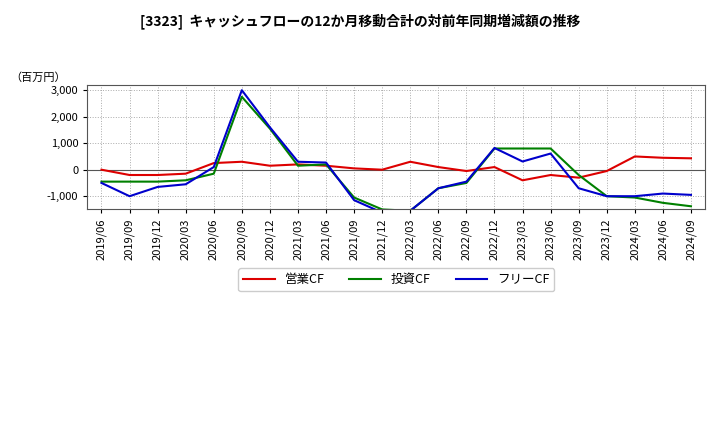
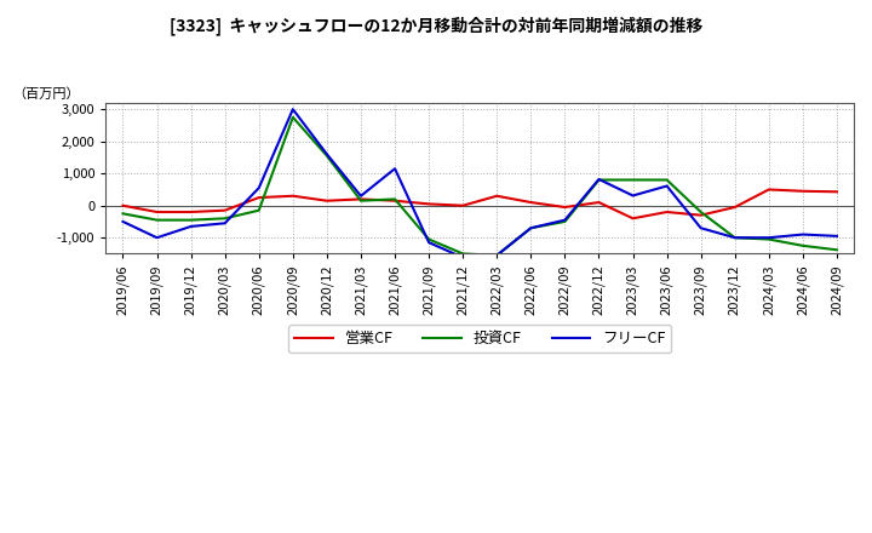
投資CF/2019/06: -450 -> -250
フリーCF/2020/06: 100 -> 550
フリーCF/2021/06: 270 -> 1,150
